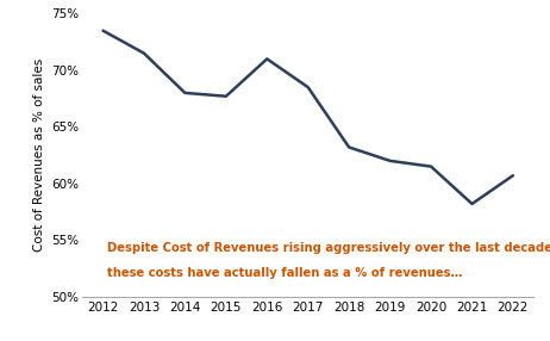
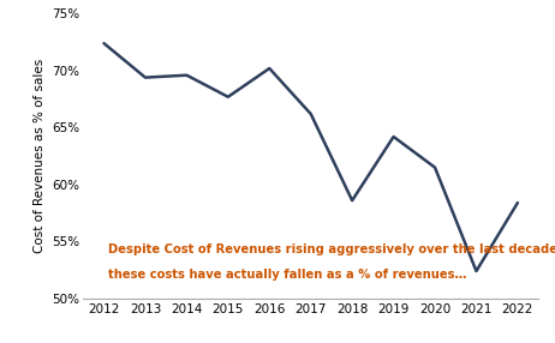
2012: 73.5% -> 72.4%
2013: 71.5% -> 69.4%
2014: 68.0% -> 69.6%
2016: 71.0% -> 70.2%
2017: 68.5% -> 66.2%
2018: 63.2% -> 58.6%
2019: 62.0% -> 64.2%
2021: 58.2% -> 52.4%
2022: 60.7% -> 58.4%
